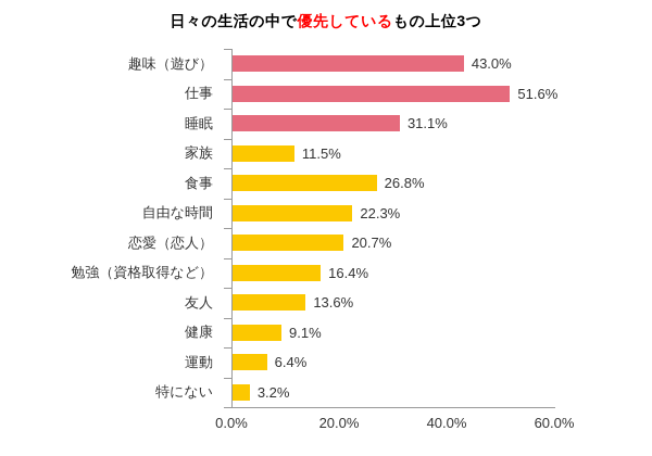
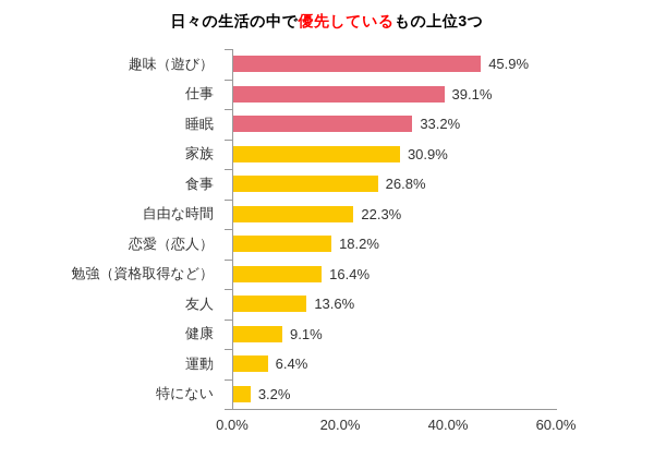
趣味（遊び）: 43.0% -> 45.9%
仕事: 51.6% -> 39.1%
睡眠: 31.1% -> 33.2%
家族: 11.5% -> 30.9%
恋愛（恋人）: 20.7% -> 18.2%
